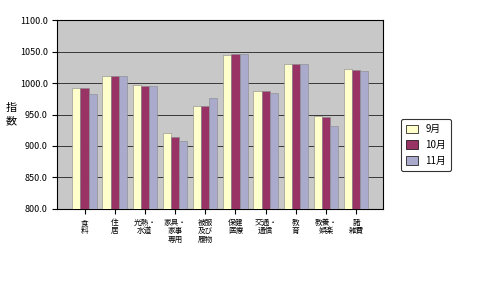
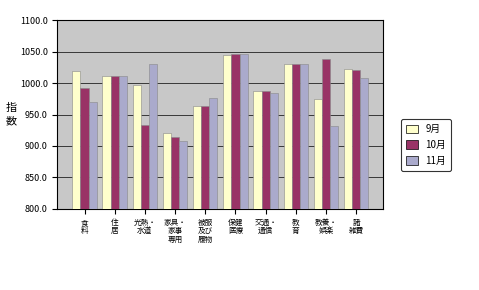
9月/食 料: 993 -> 1020
11月/食 料: 983 -> 970
10月/光熱・ 水道: 996 -> 934
11月/光熱・ 水道: 996 -> 1030
9月/教養・ 娯楽: 948 -> 974
10月/教養・ 娯楽: 946 -> 1038
11月/諸 雑費: 1020 -> 1008
